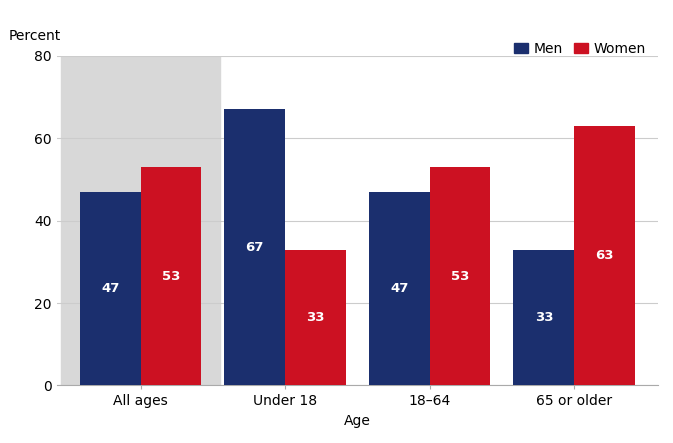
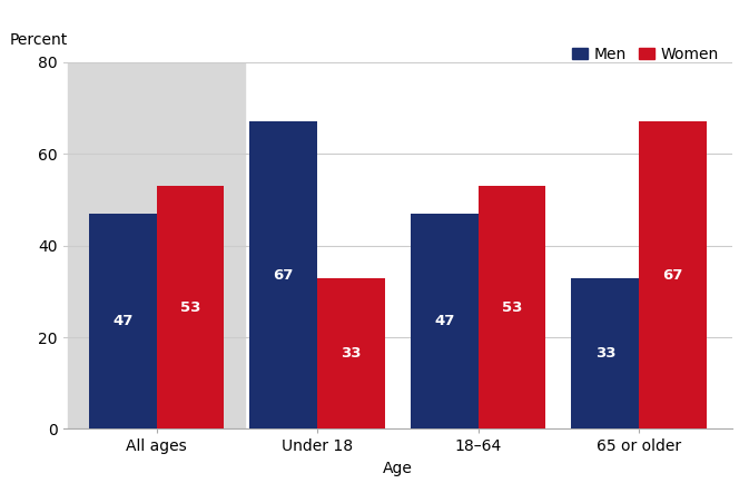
Women/65 or older: 63 -> 67
